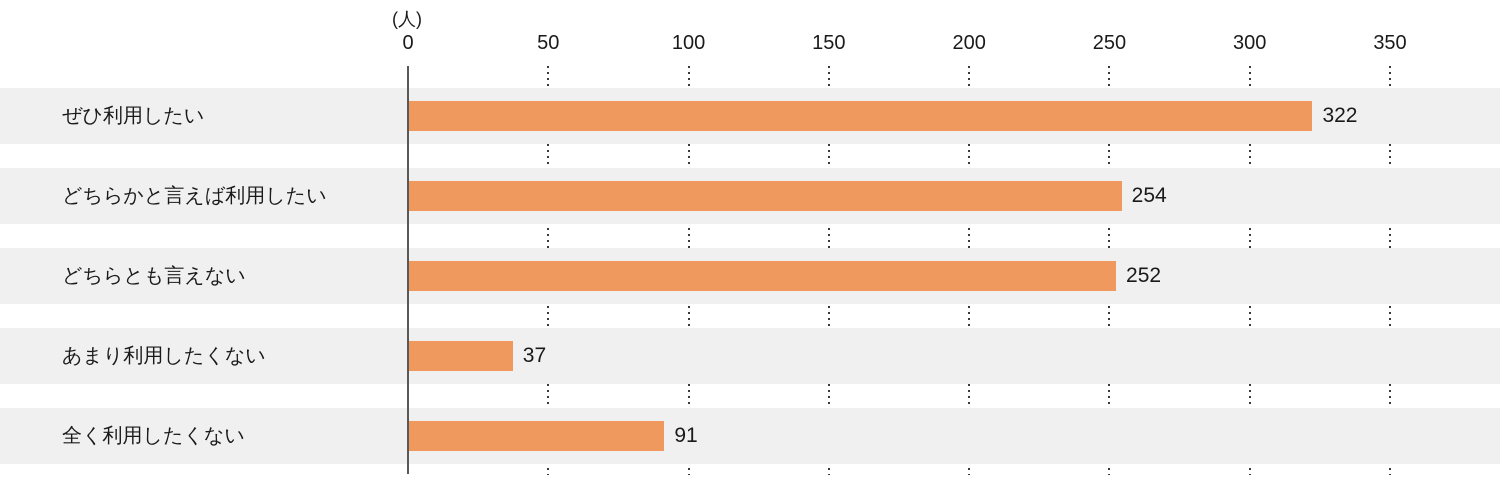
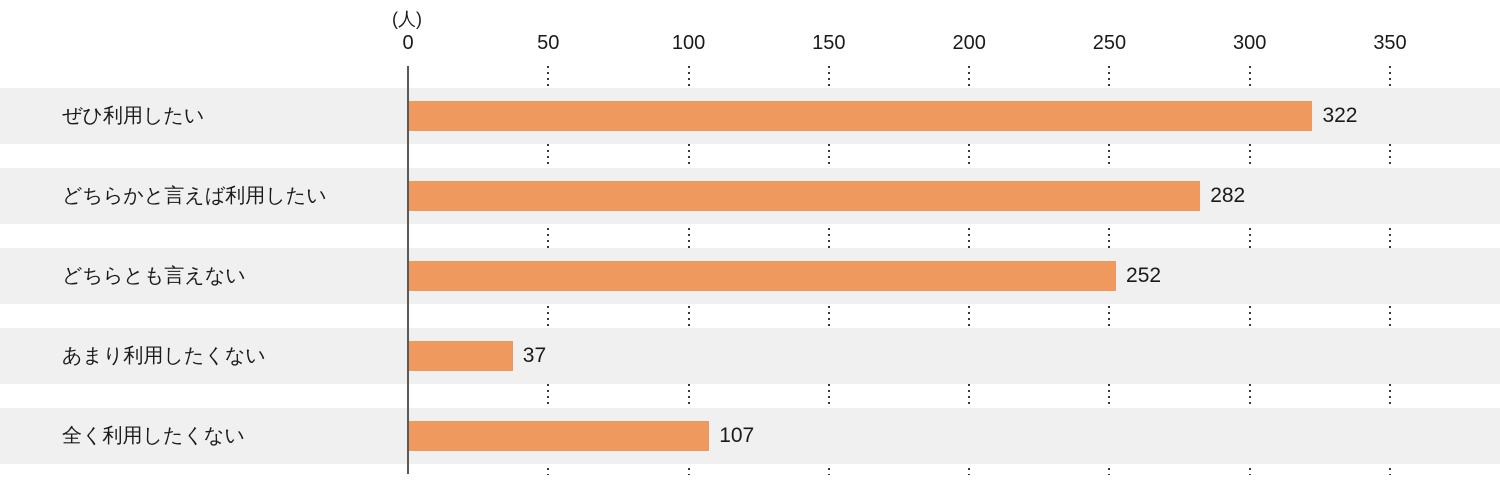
どちらかと言えば利用したい: 254 -> 282
全く利用したくない: 91 -> 107
